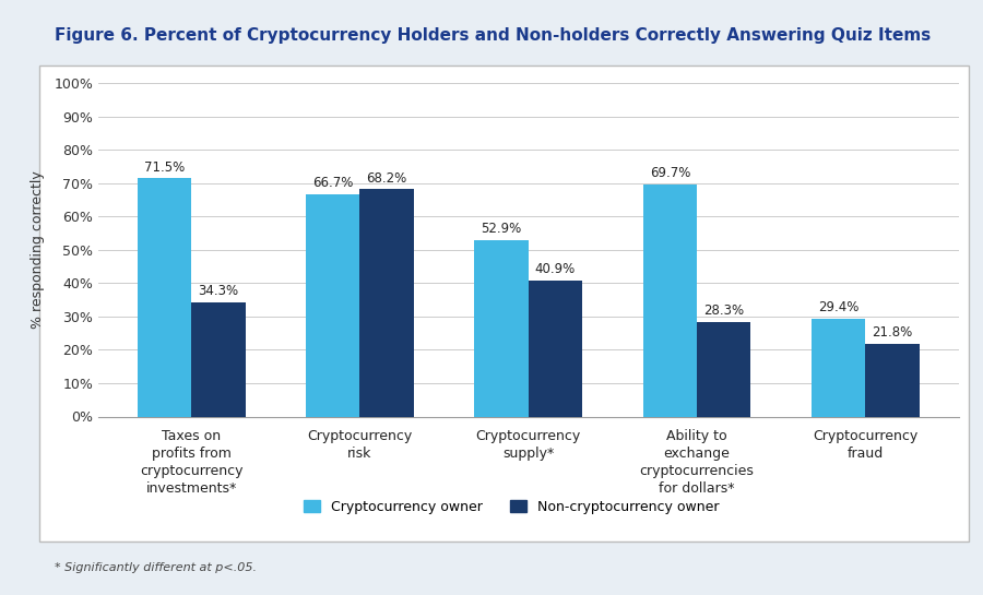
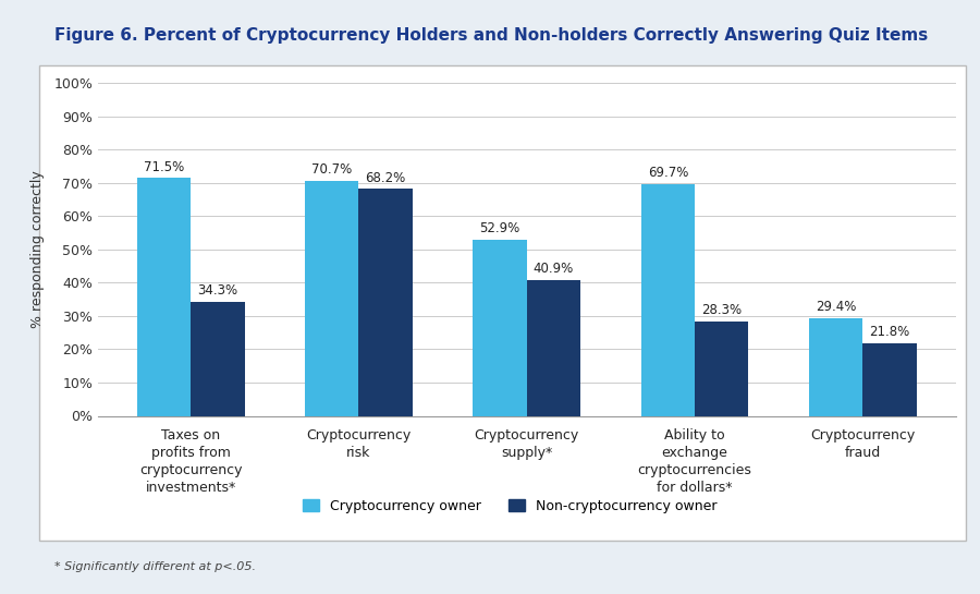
Cryptocurrency owner/Cryptocurrency risk: 66.7% -> 70.7%
